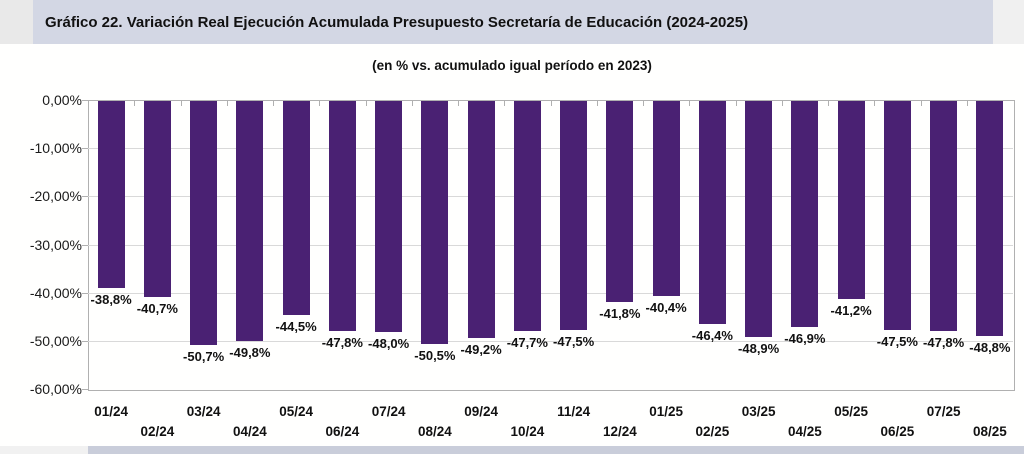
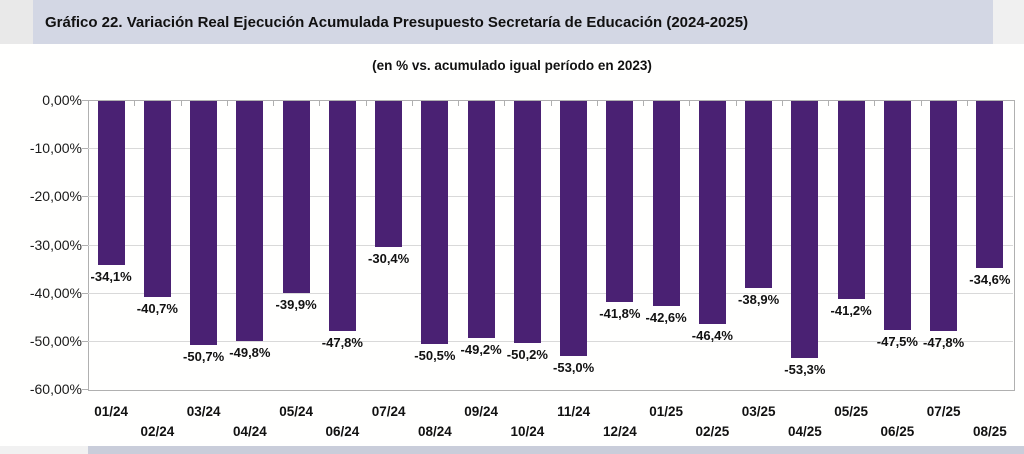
01/24: -38,8% -> -34,1%
05/24: -44,5% -> -39,9%
07/24: -48,0% -> -30,4%
10/24: -47,7% -> -50,2%
11/24: -47,5% -> -53,0%
01/25: -40,4% -> -42,6%
03/25: -48,9% -> -38,9%
04/25: -46,9% -> -53,3%
08/25: -48,8% -> -34,6%
